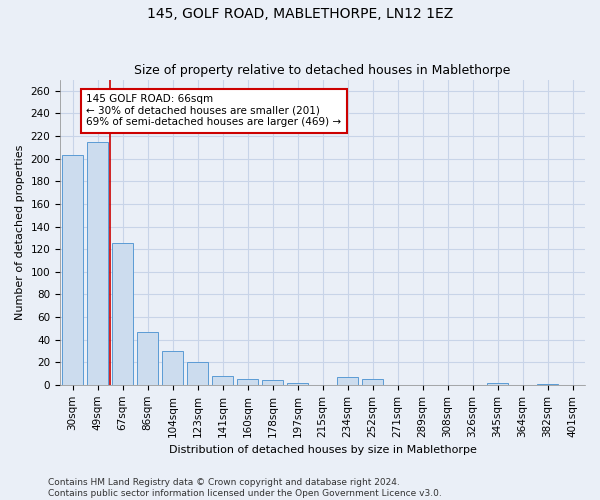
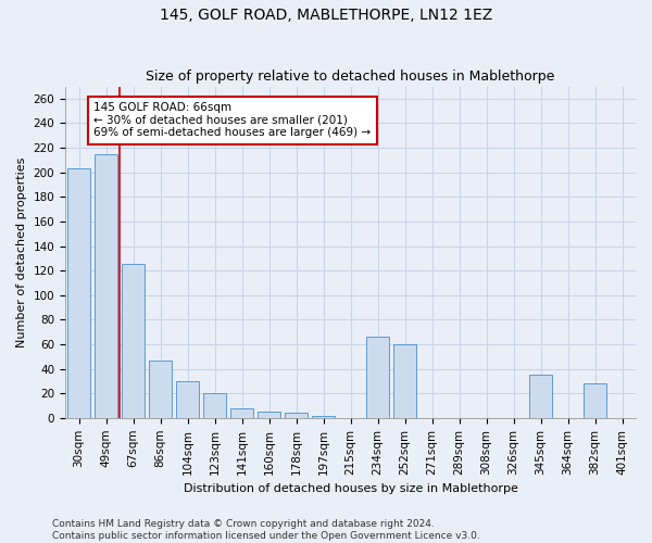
234sqm: 7 -> 66
252sqm: 5 -> 60
345sqm: 2 -> 35
382sqm: 1 -> 28
